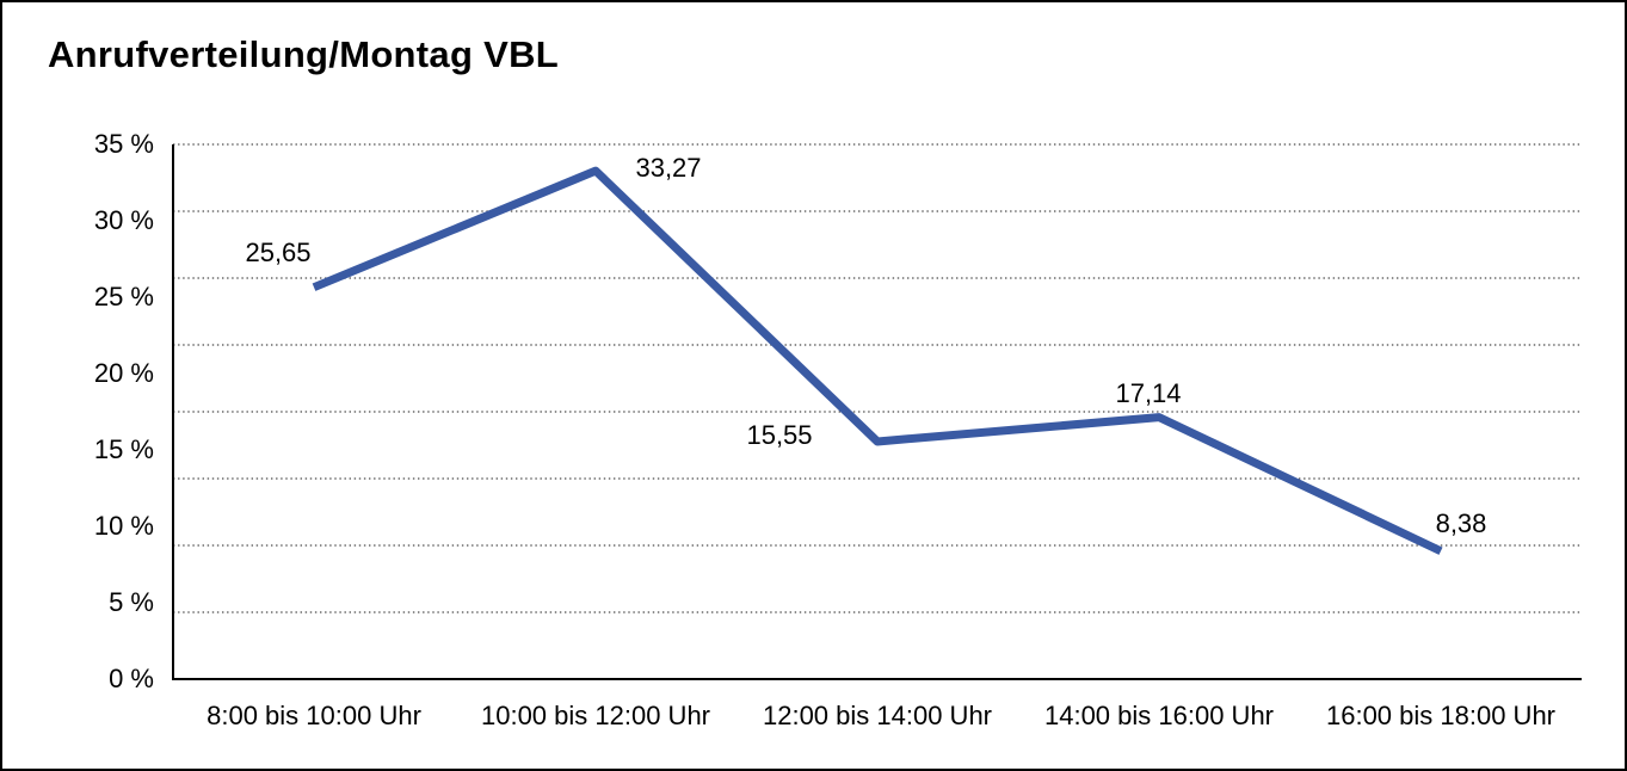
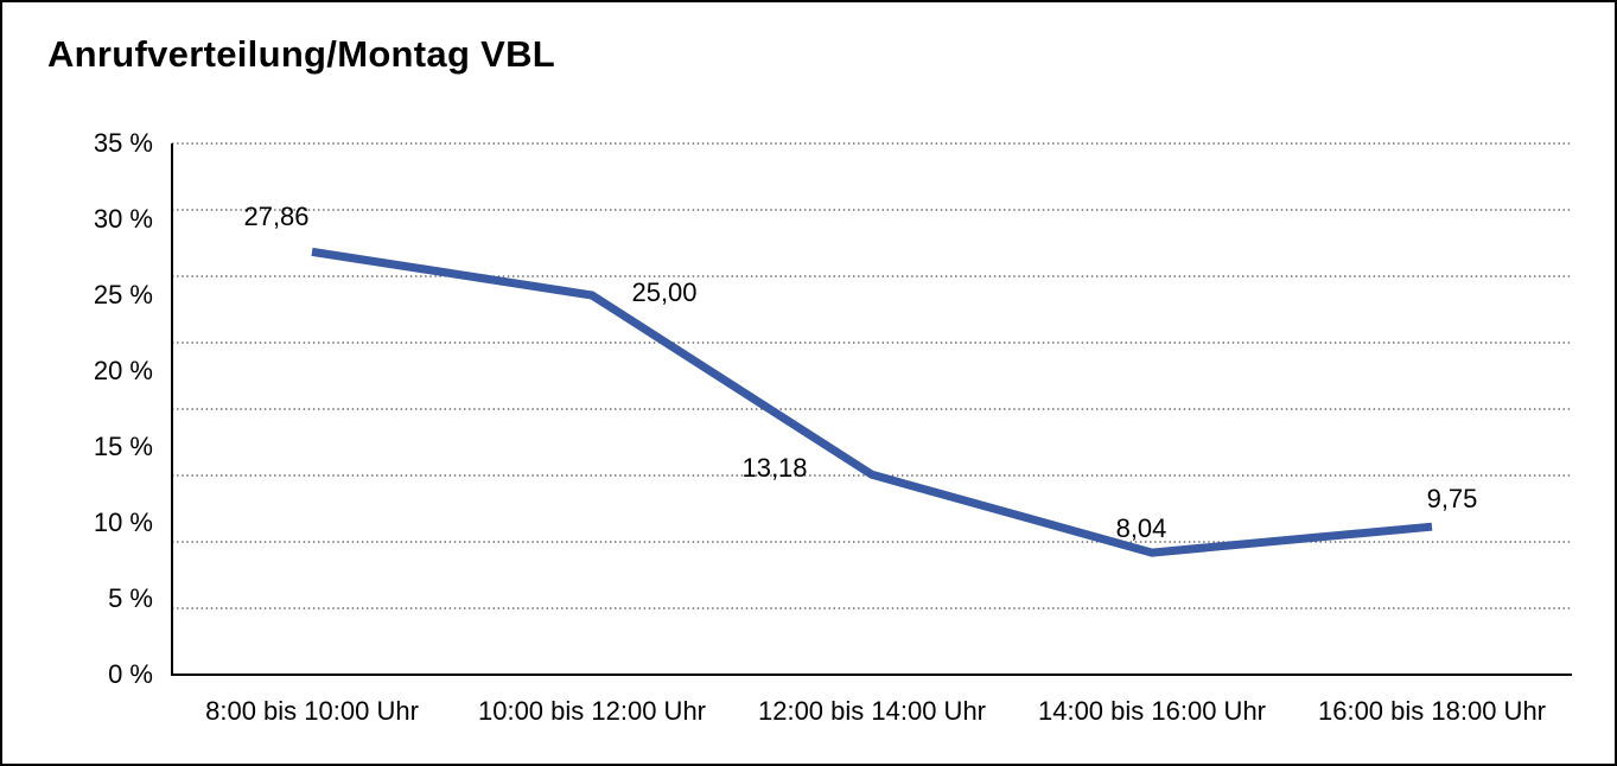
8:00 bis 10:00 Uhr: 25,65 -> 27,86
10:00 bis 12:00 Uhr: 33,27 -> 25,00
12:00 bis 14:00 Uhr: 15,55 -> 13,18
14:00 bis 16:00 Uhr: 17,14 -> 8,04
16:00 bis 18:00 Uhr: 8,38 -> 9,75
